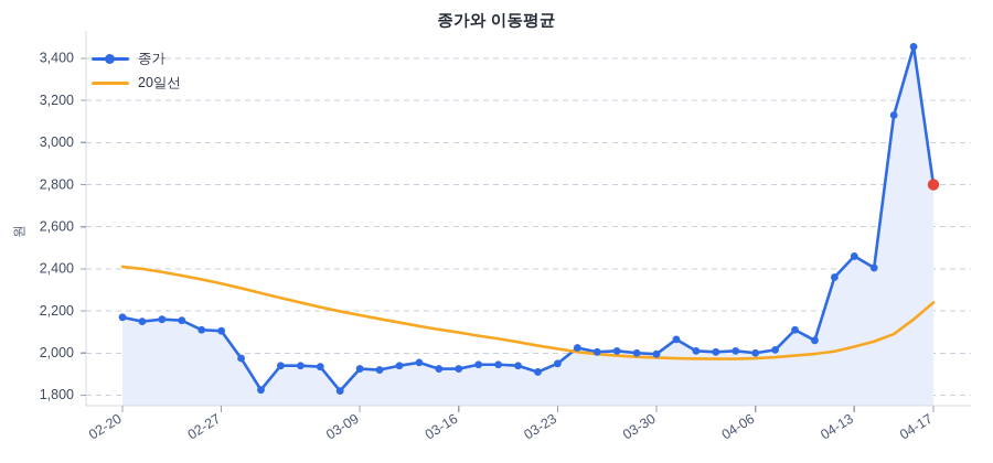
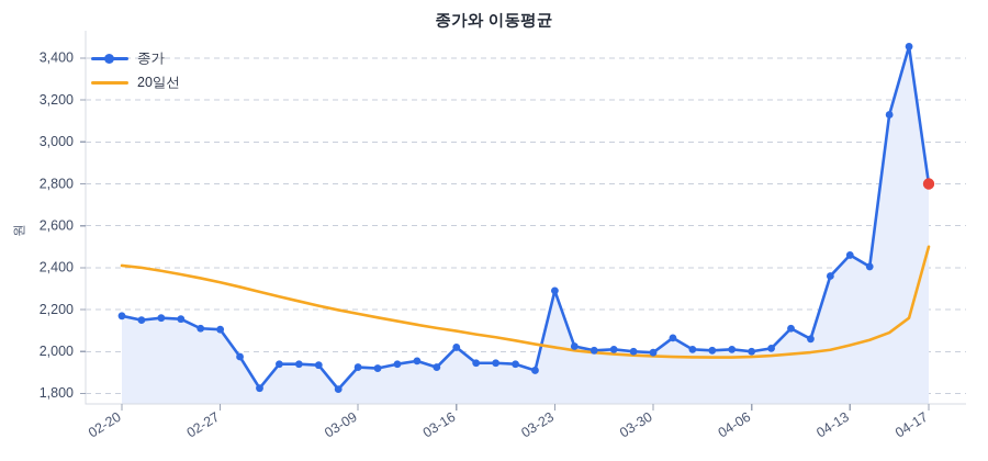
종가/03-16: 1920 -> 2020
종가/03-23: 1950 -> 2290
20일선/04-17: 2240 -> 2500
